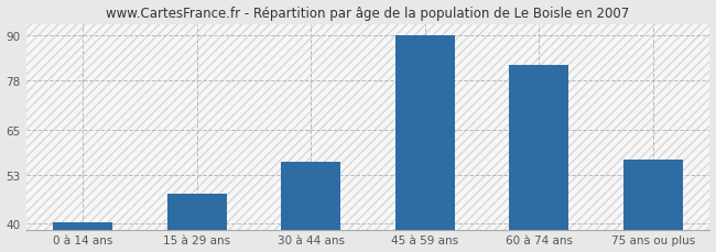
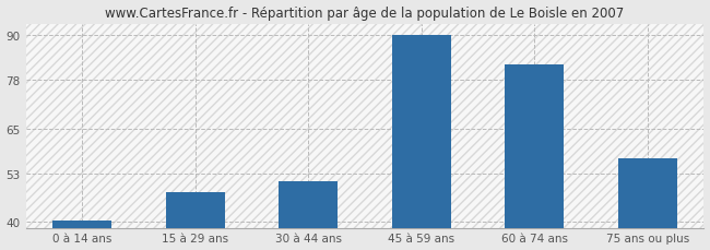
30 à 44 ans: 56.5 -> 51.0
